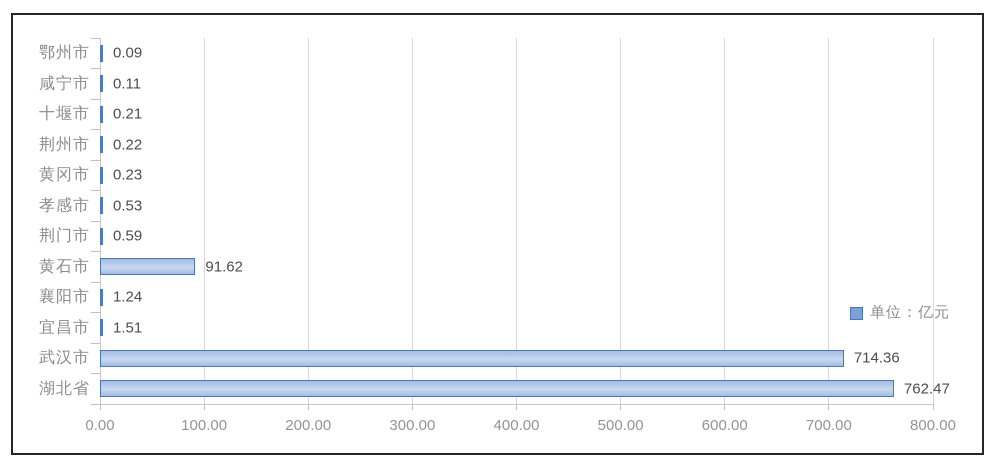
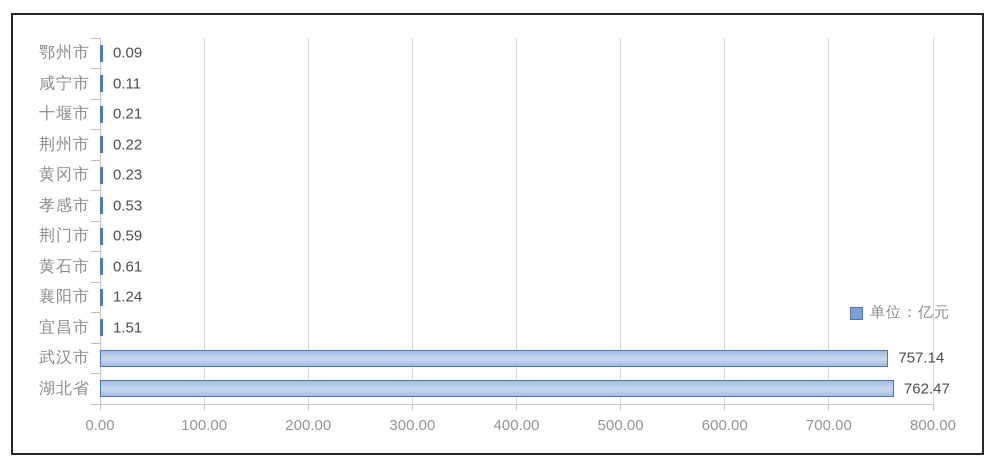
黄石市: 91.62 -> 0.61
武汉市: 714.36 -> 757.14
